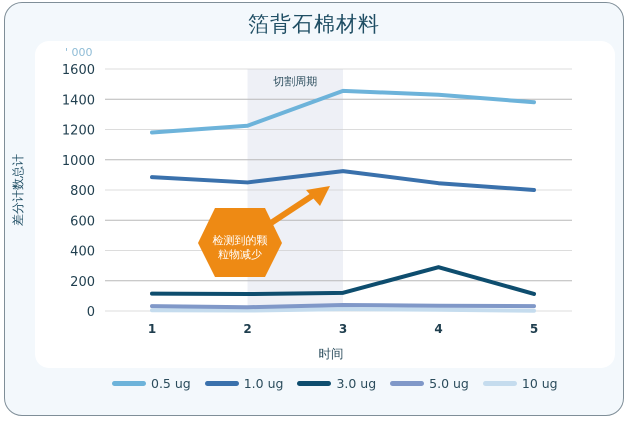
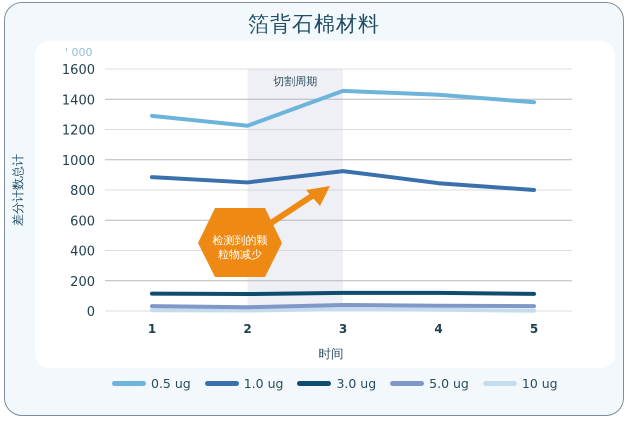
0.5 ug/1: 1180 -> 1290
3.0 ug/4: 290 -> 120
